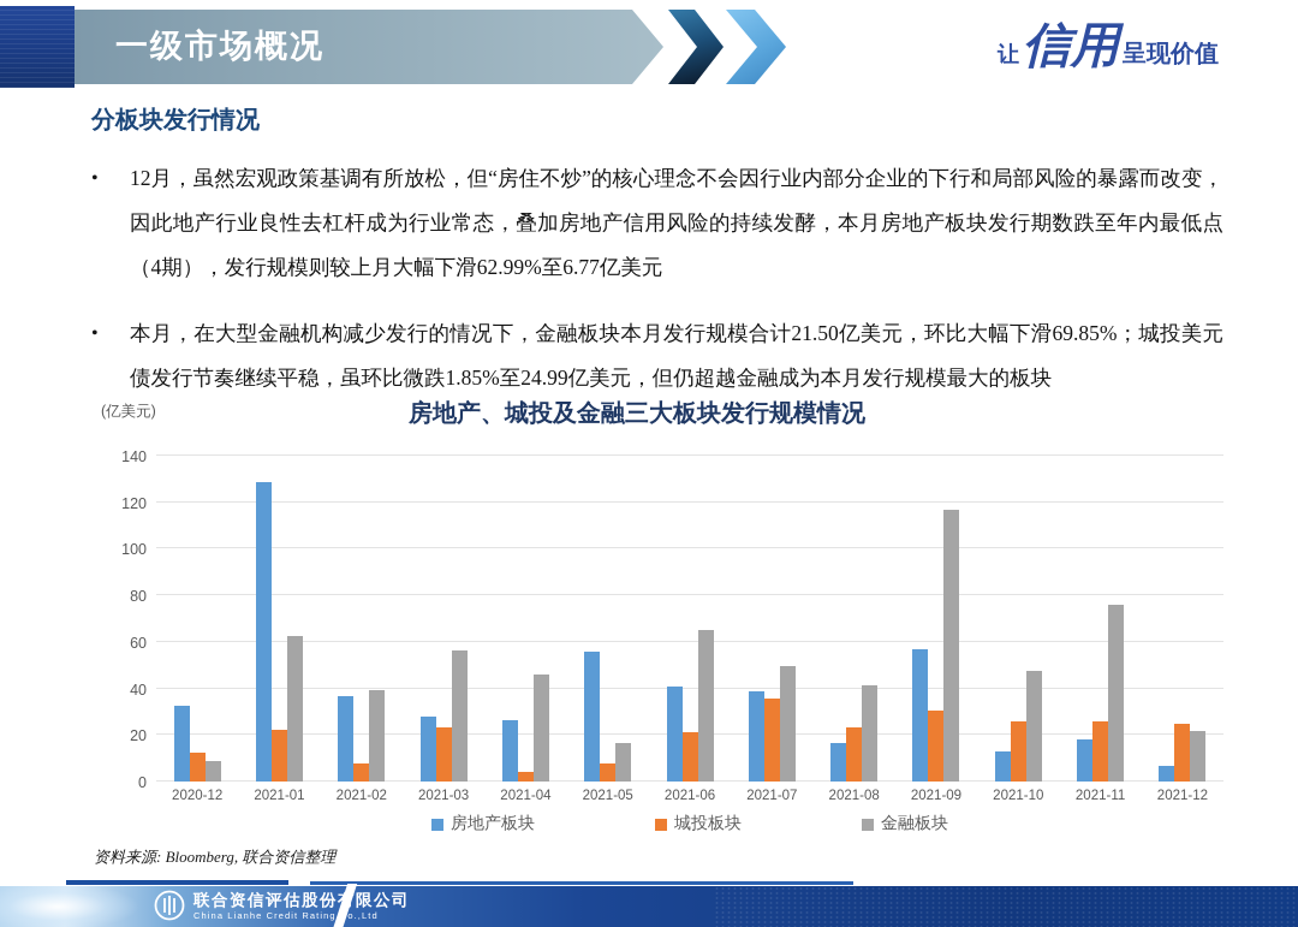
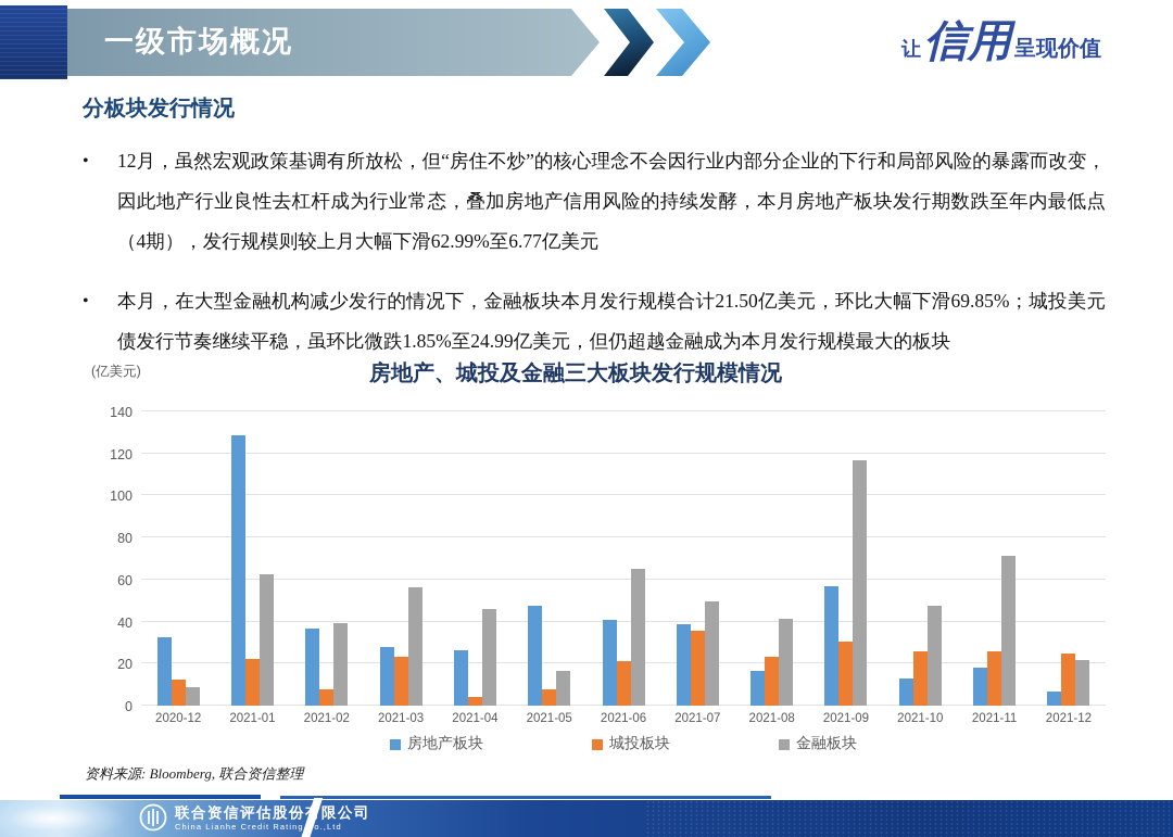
房地产板块/2021-05: 56 -> 48
金融板块/2021-11: 76 -> 71
